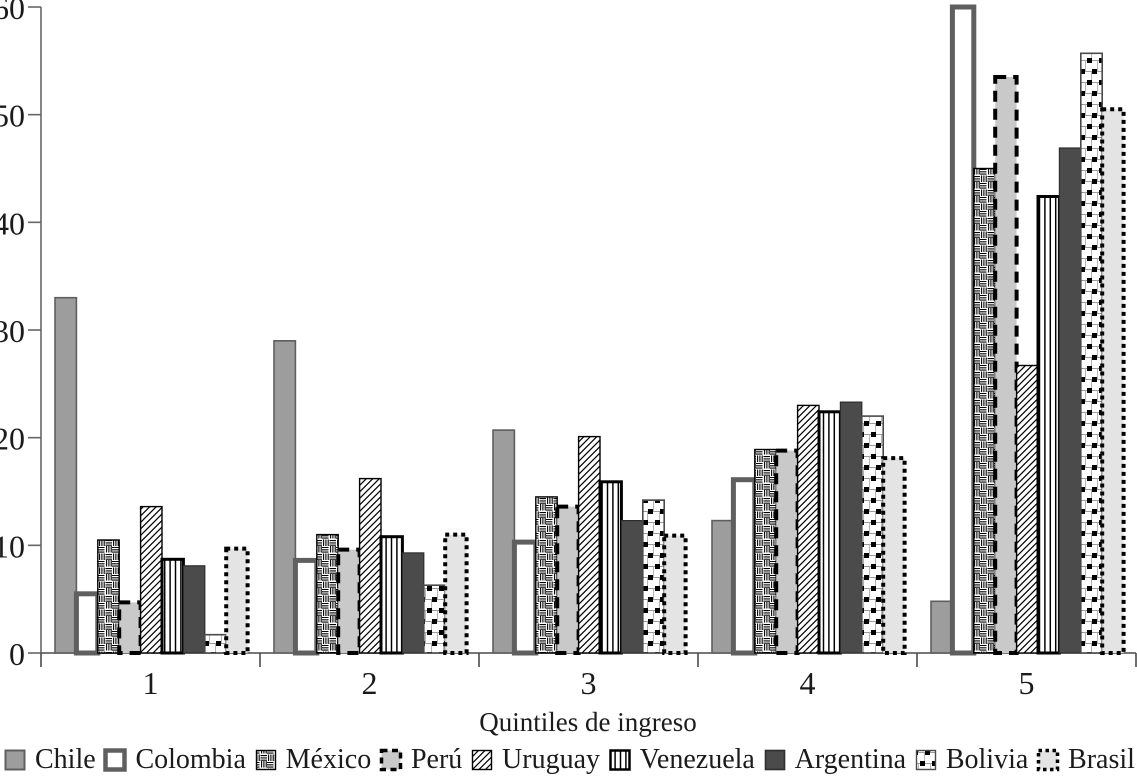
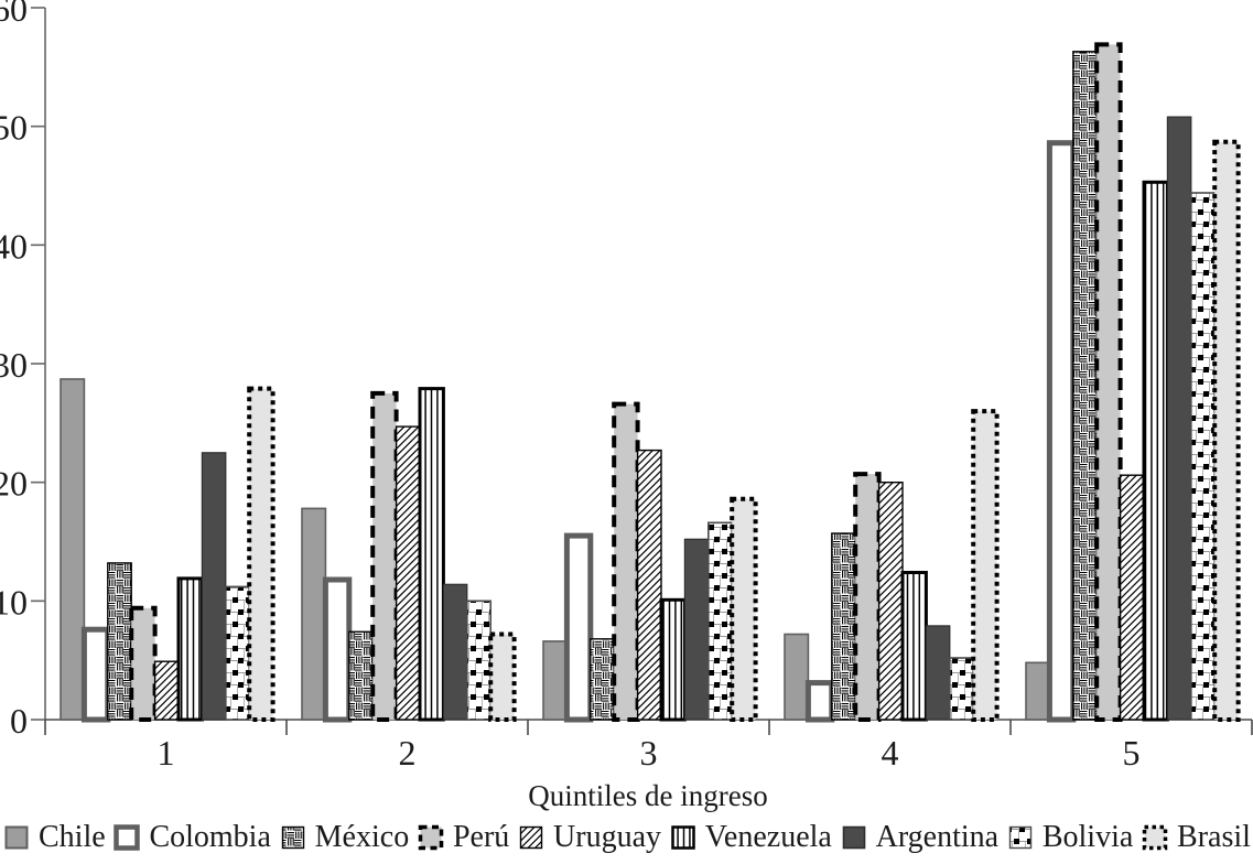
Chile/1: 33.0 -> 28.7
Colombia/1: 5.5 -> 7.6
México/1: 10.5 -> 13.2
Perú/1: 4.7 -> 9.4
Uruguay/1: 13.6 -> 4.9
Venezuela/1: 8.7 -> 11.9
Argentina/1: 8.1 -> 22.5
Bolivia/1: 1.7 -> 11.2
Brasil/1: 9.7 -> 27.9
Chile/2: 29.0 -> 17.8
Colombia/2: 8.6 -> 11.8
México/2: 11.0 -> 7.4
Perú/2: 9.6 -> 27.5
Uruguay/2: 16.2 -> 24.7
Venezuela/2: 10.8 -> 27.9
Argentina/2: 9.3 -> 11.4
Bolivia/2: 6.3 -> 10.0
Brasil/2: 11.0 -> 7.2
Chile/3: 20.7 -> 6.6
Colombia/3: 10.3 -> 15.5
México/3: 14.5 -> 6.8
Perú/3: 13.6 -> 26.6
Uruguay/3: 20.1 -> 22.7
Venezuela/3: 15.9 -> 10.1
Argentina/3: 12.3 -> 15.2
Bolivia/3: 14.2 -> 16.6
Brasil/3: 10.9 -> 18.6
Chile/4: 12.3 -> 7.2
Colombia/4: 16.1 -> 3.1
México/4: 18.9 -> 15.7
Perú/4: 18.8 -> 20.7
Uruguay/4: 23.0 -> 20.0
Venezuela/4: 22.4 -> 12.4
Argentina/4: 23.3 -> 7.9
Bolivia/4: 22.0 -> 5.2
Brasil/4: 18.1 -> 26.0
Colombia/5: 60.0 -> 48.6
México/5: 45.0 -> 56.3
Perú/5: 53.5 -> 56.9
Uruguay/5: 26.7 -> 20.6
Venezuela/5: 42.4 -> 45.3
Argentina/5: 46.9 -> 50.8
Bolivia/5: 55.7 -> 44.4
Brasil/5: 50.5 -> 48.7
